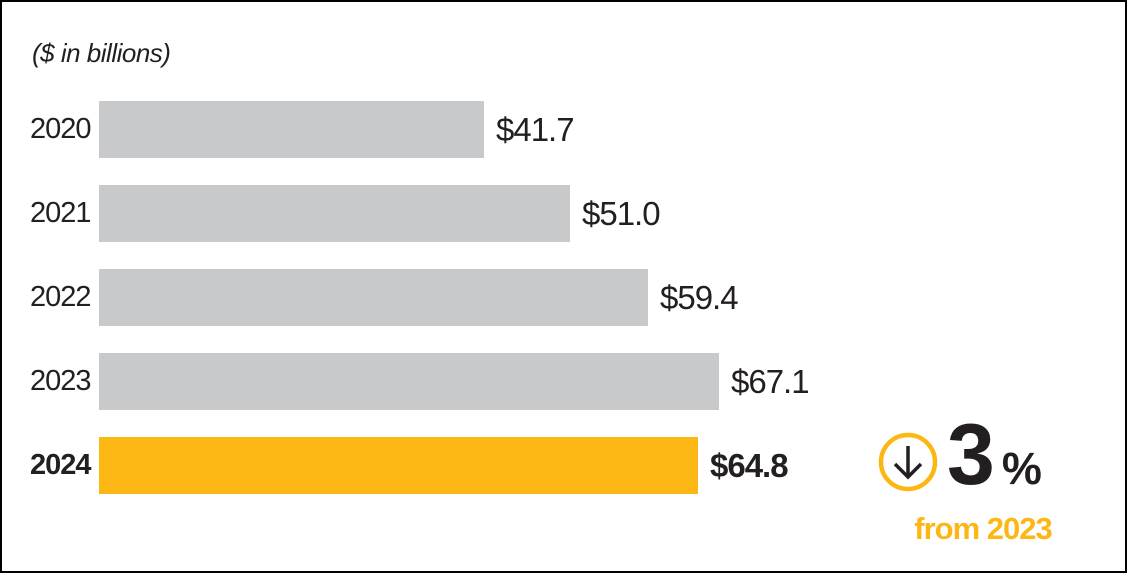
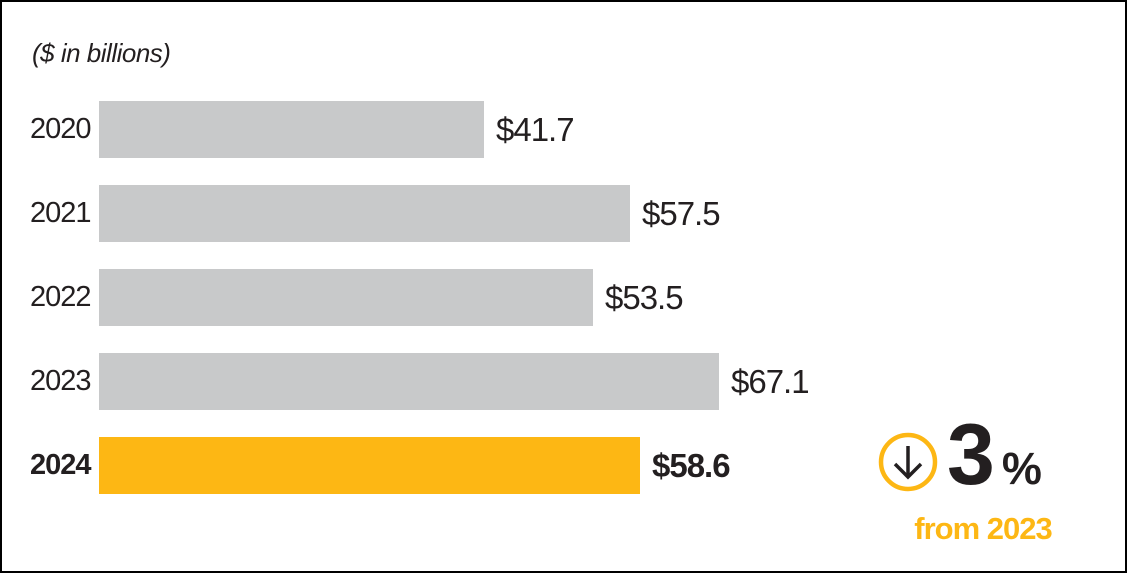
2021: $51.0 -> $57.5
2022: $59.4 -> $53.5
2024: $64.8 -> $58.6
